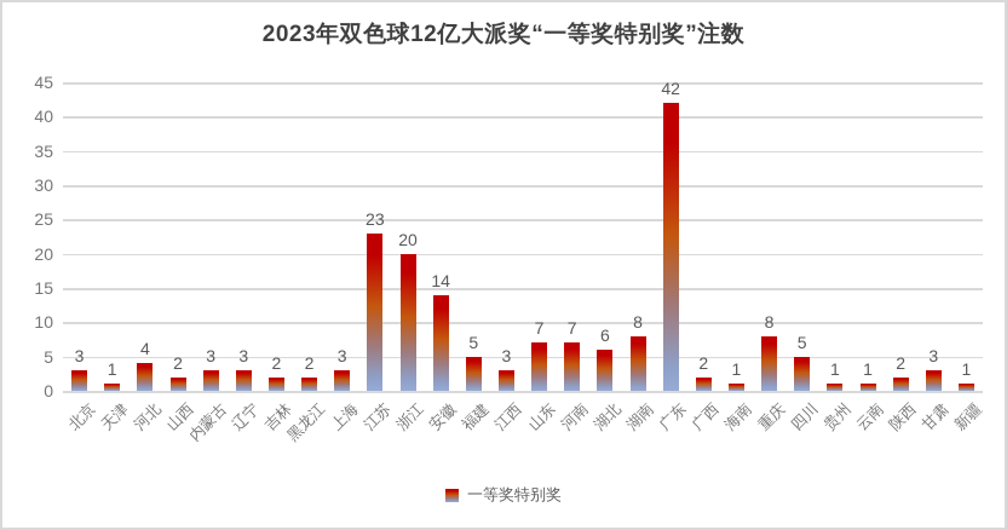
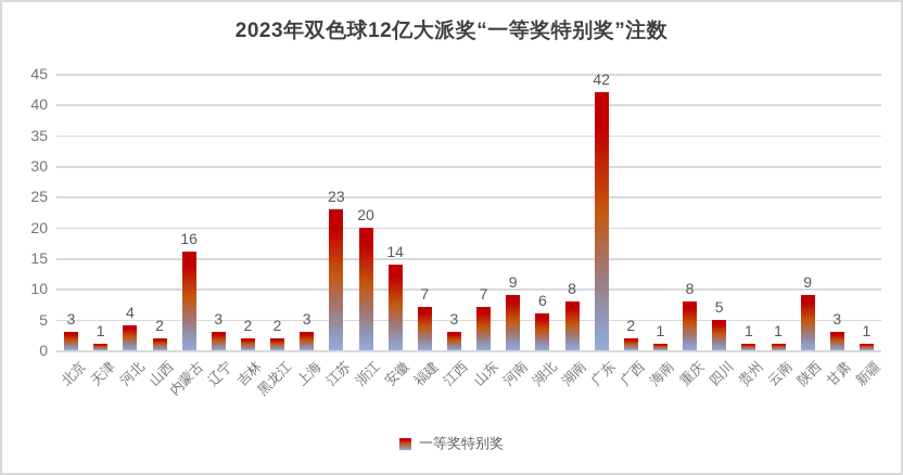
内蒙古: 3 -> 16
福建: 5 -> 7
河南: 7 -> 9
陕西: 2 -> 9
